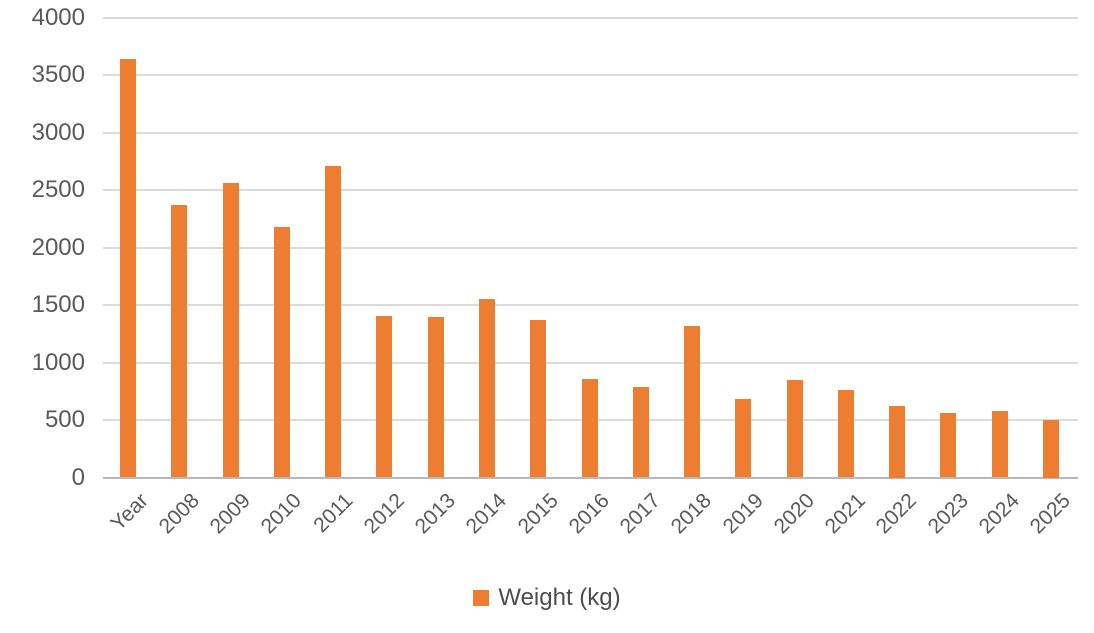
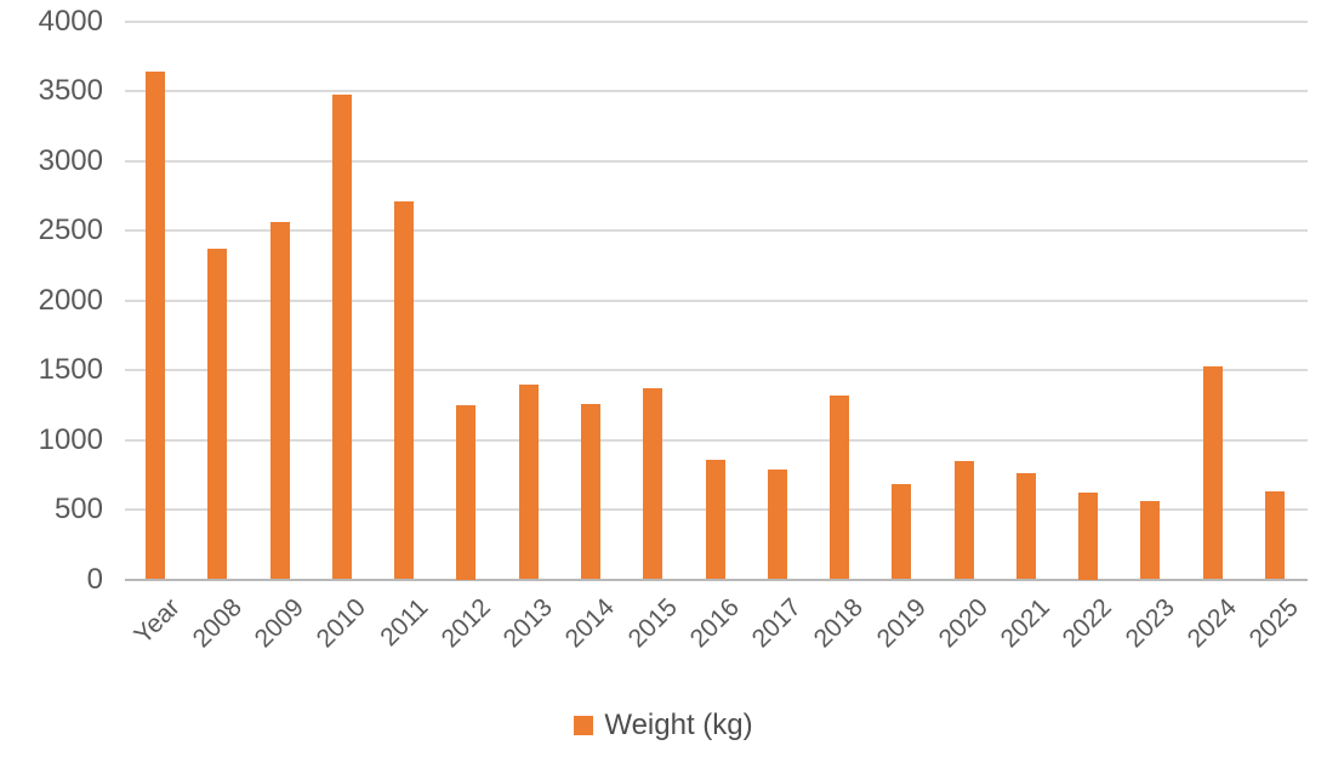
2010: 2180 -> 3480
2012: 1410 -> 1250
2014: 1550 -> 1260
2024: 580 -> 1530
2025: 500 -> 630
